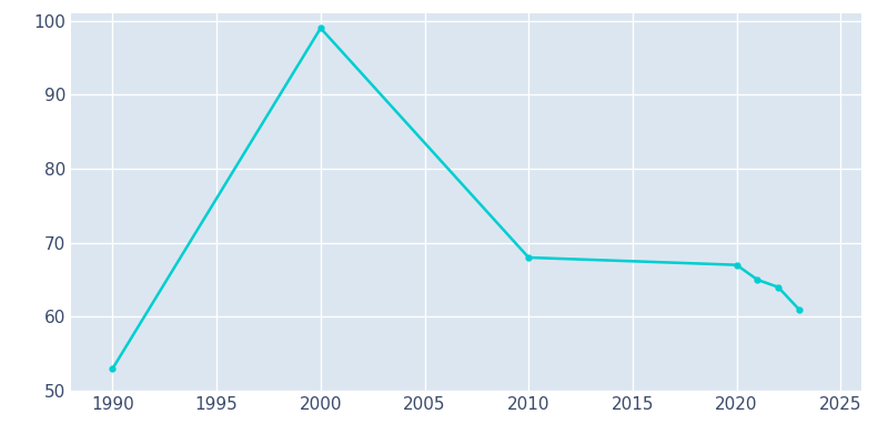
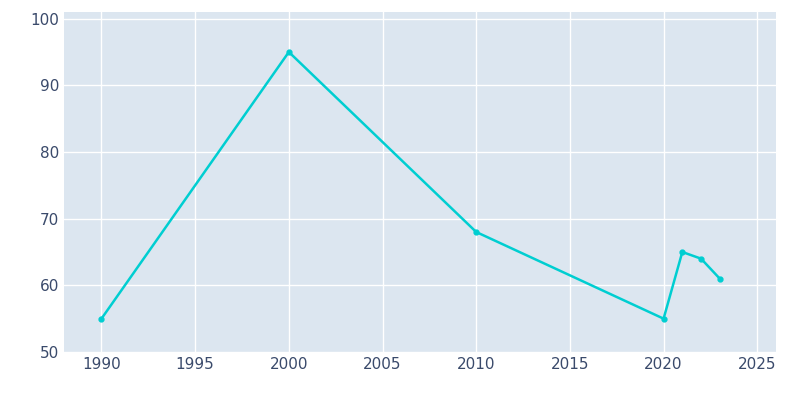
1990: 53 -> 55
2000: 99 -> 95
2020: 67 -> 55
